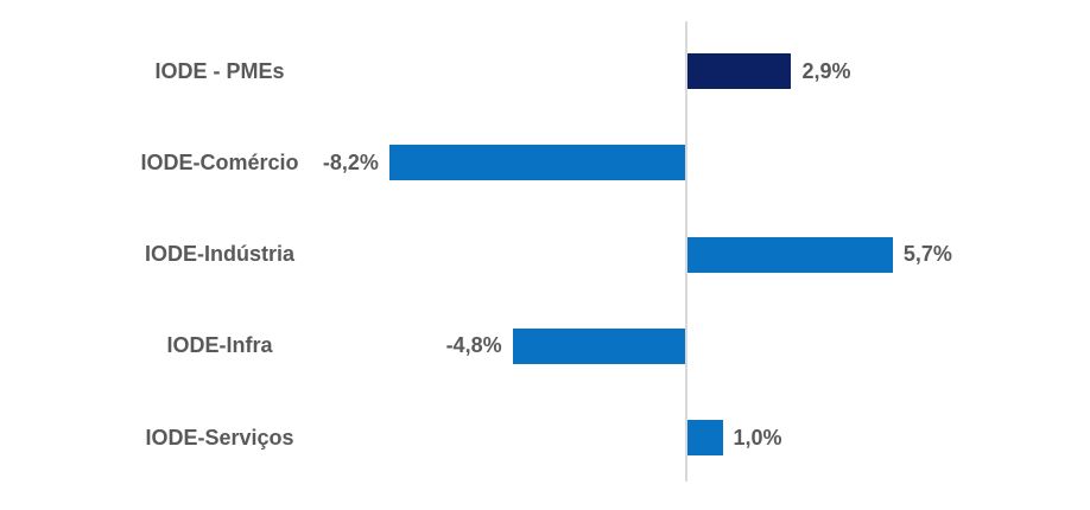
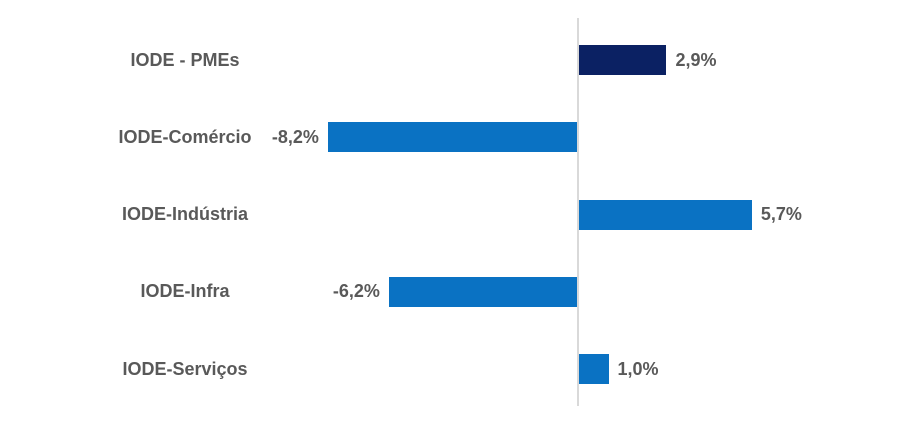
IODE-Infra: -4,8% -> -6,2%
